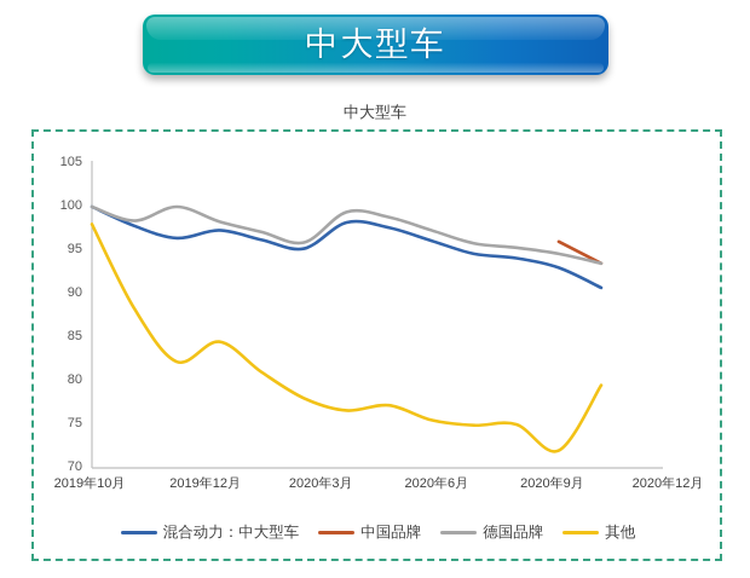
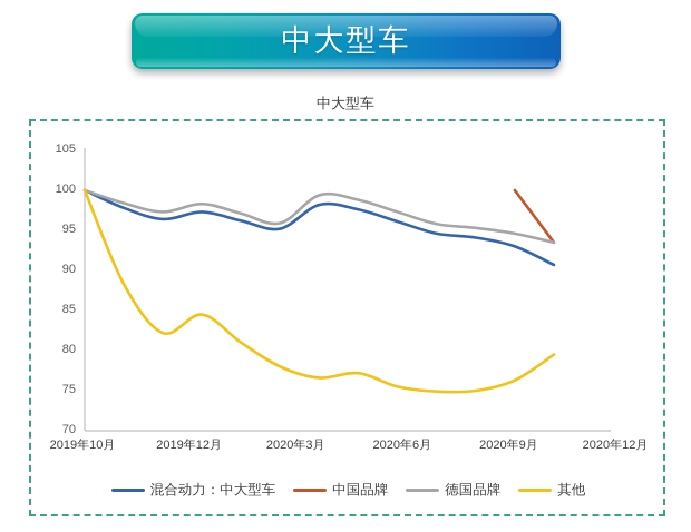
其他/2019年10月: 98 -> 100
德国品牌/2019年12月: 100 -> 97
中国品牌/2020年9月: 96 -> 100
其他/2020年9月: 72 -> 76
